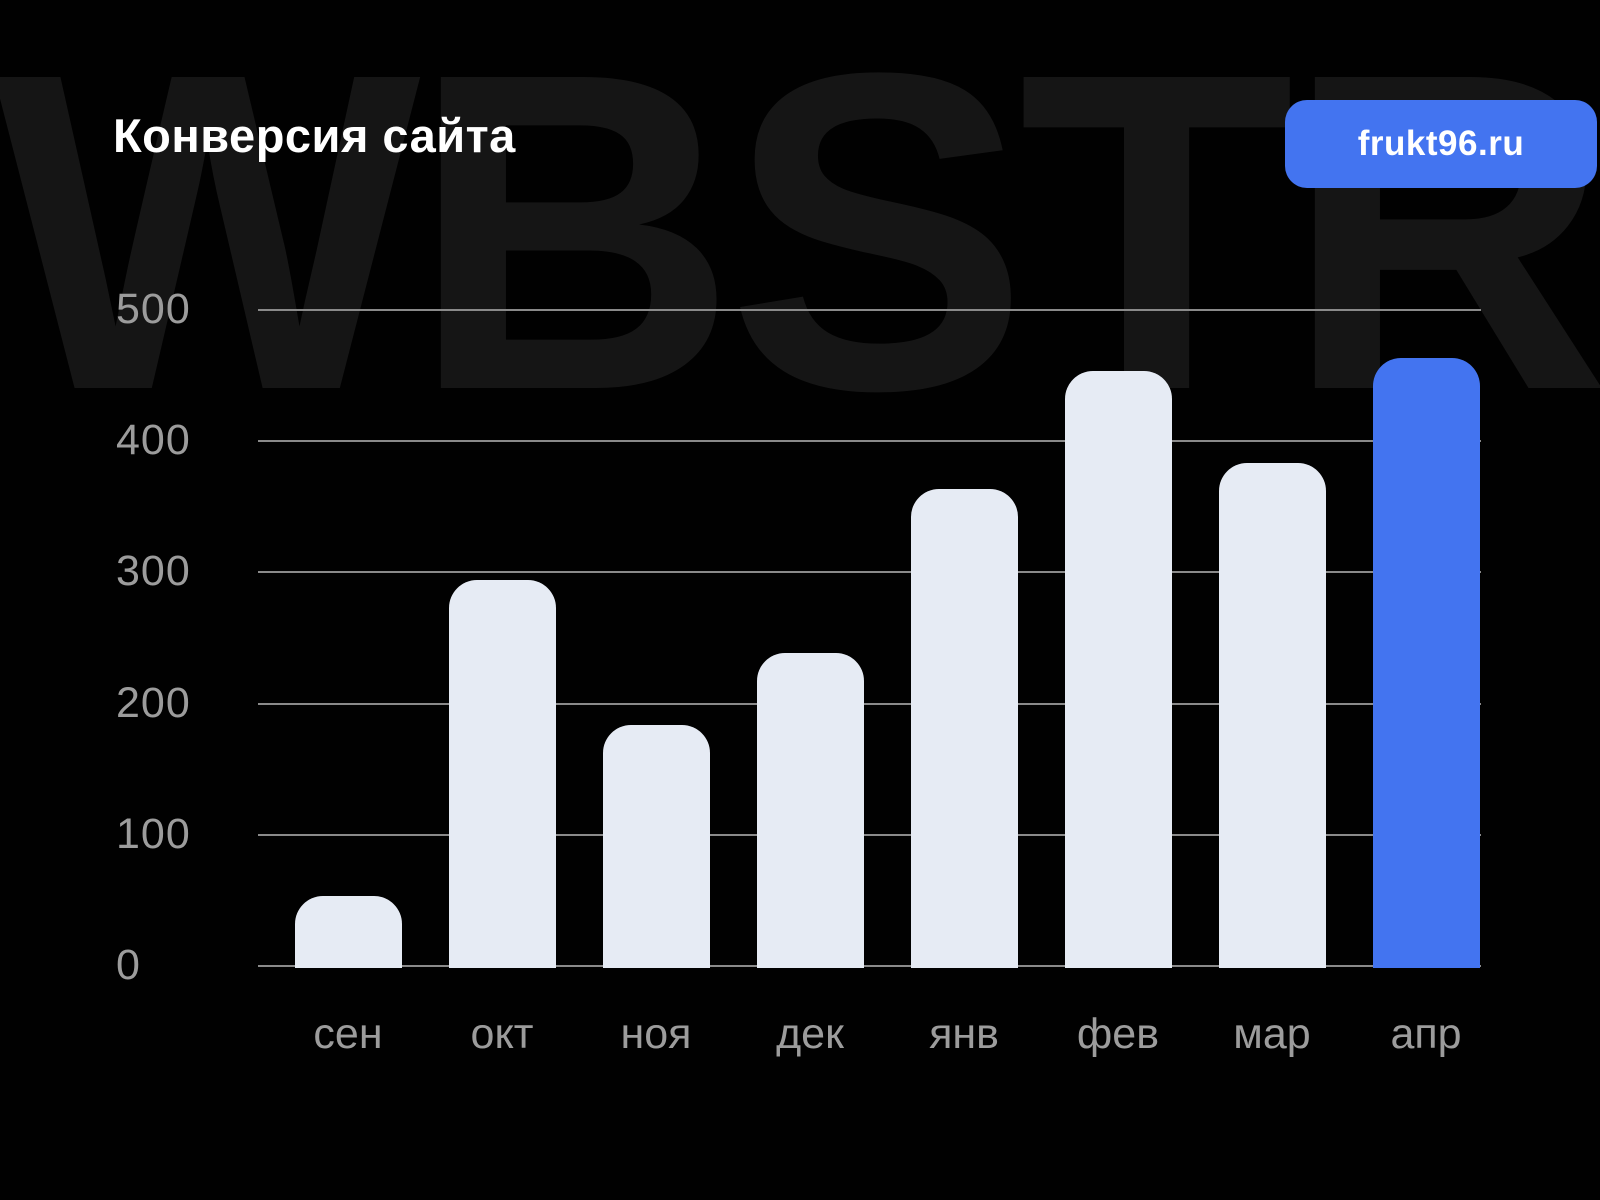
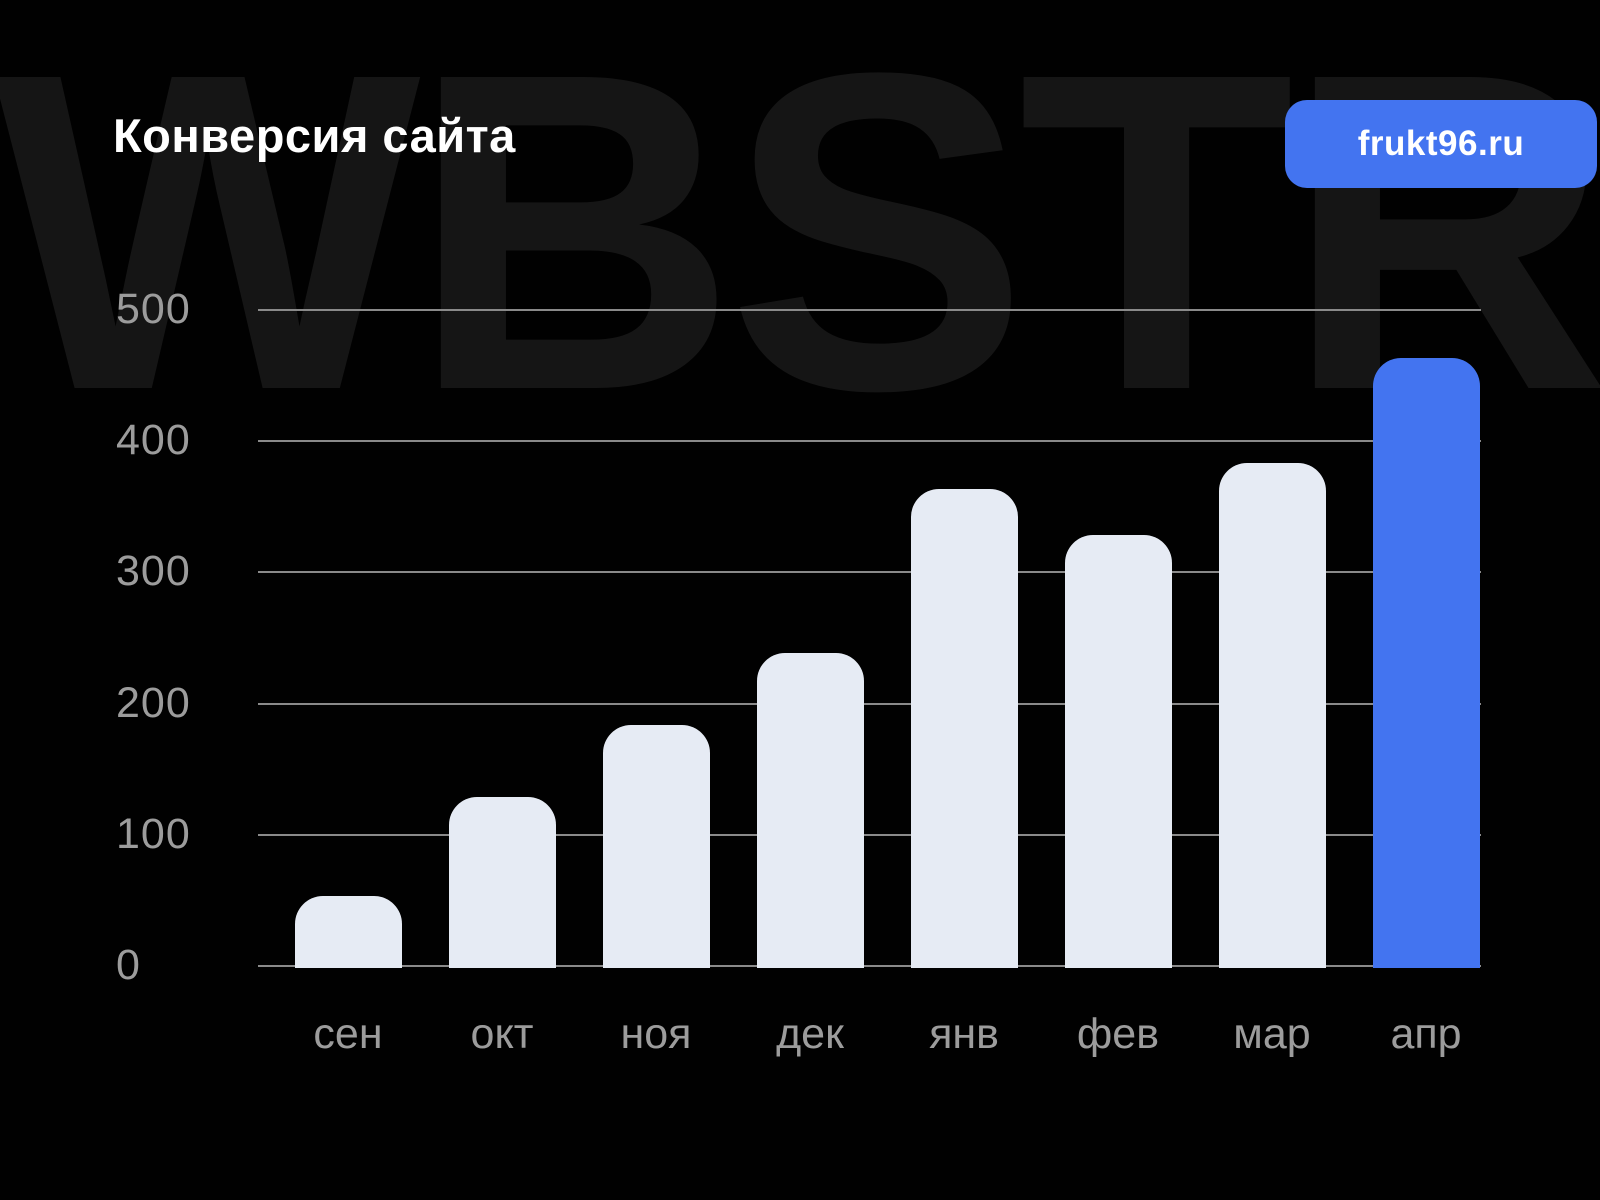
окт: 296 -> 130
фев: 455 -> 330
